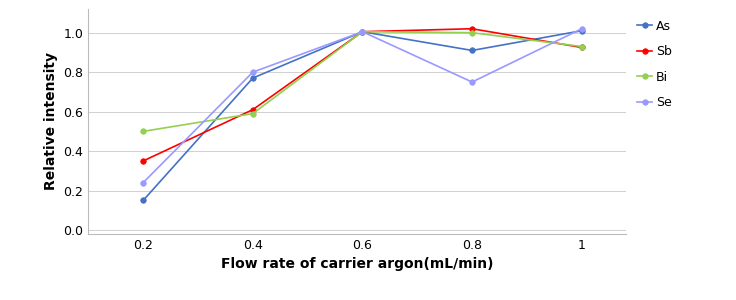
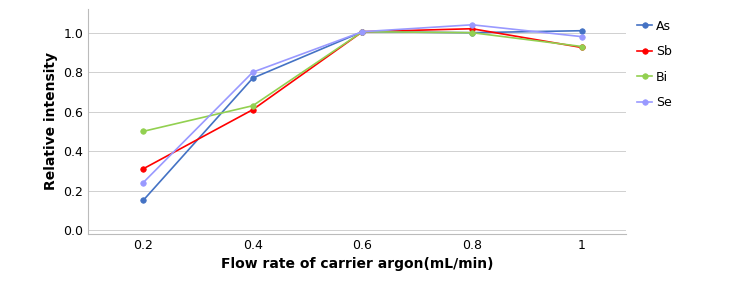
Sb/0.2: 0.35 -> 0.31
Bi/0.4: 0.59 -> 0.63
As/0.8: 0.91 -> 1.00
Se/0.8: 0.75 -> 1.04
Se/1: 1.02 -> 0.98
